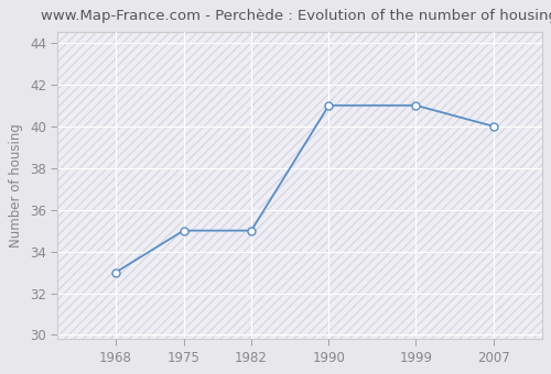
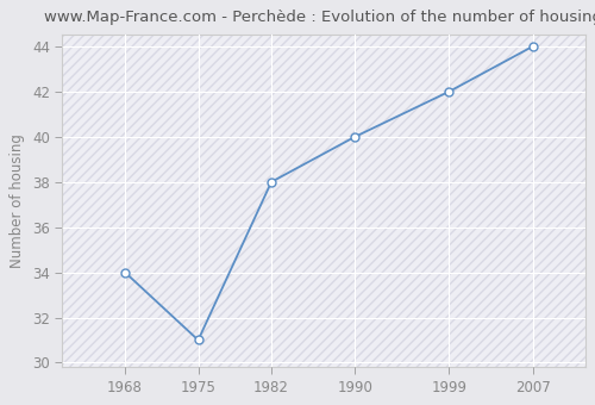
1968: 33 -> 34
1975: 35 -> 31
1982: 35 -> 38
1990: 41 -> 40
1999: 41 -> 42
2007: 40 -> 44
